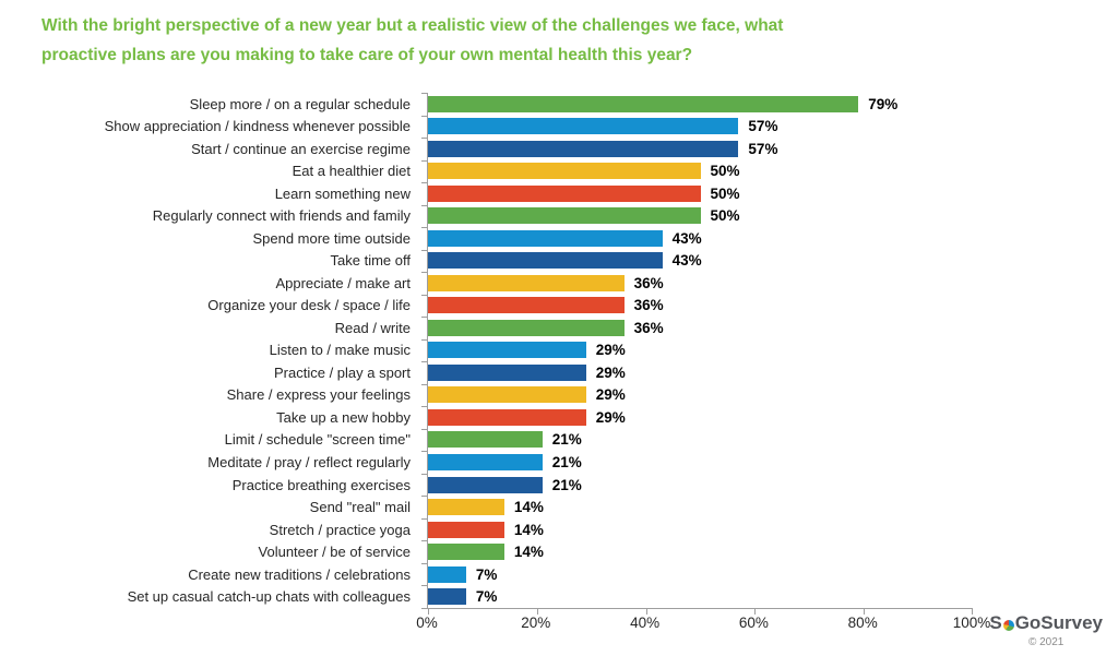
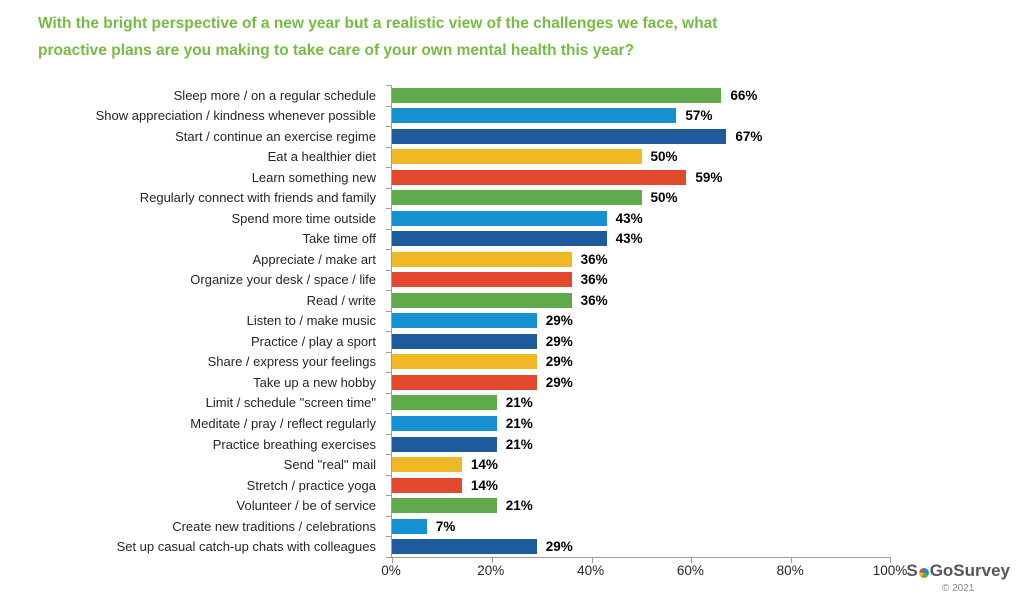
Sleep more / on a regular schedule: 79% -> 66%
Start / continue an exercise regime: 57% -> 67%
Learn something new: 50% -> 59%
Volunteer / be of service: 14% -> 21%
Set up casual catch-up chats with colleagues: 7% -> 29%
